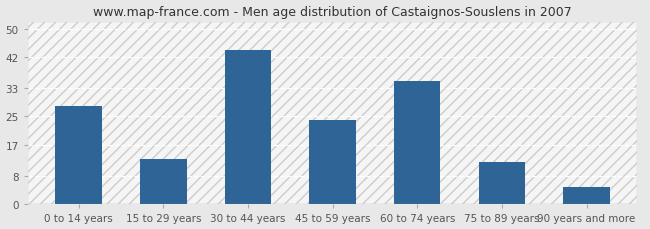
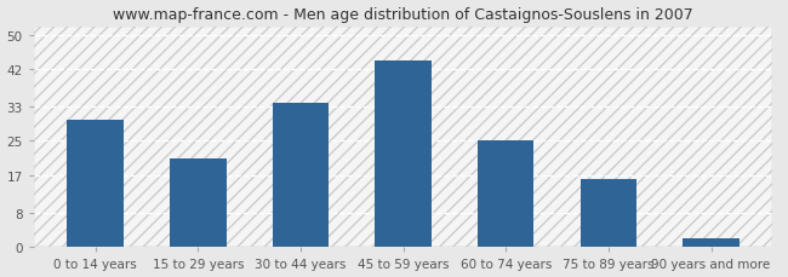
0 to 14 years: 28 -> 30
15 to 29 years: 13 -> 21
30 to 44 years: 44 -> 34
45 to 59 years: 24 -> 44
60 to 74 years: 35 -> 25
75 to 89 years: 12 -> 16
90 years and more: 5 -> 2
